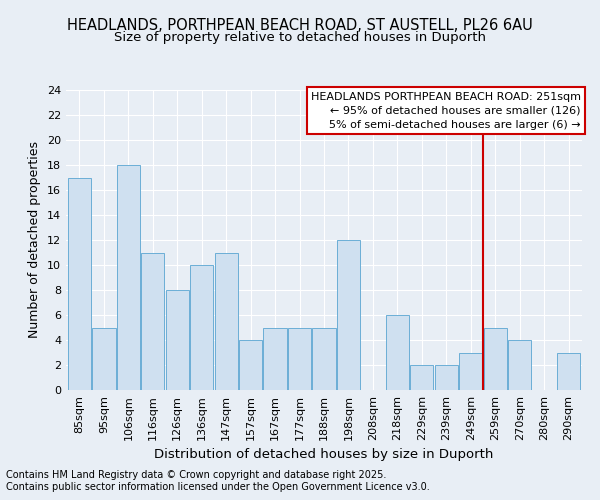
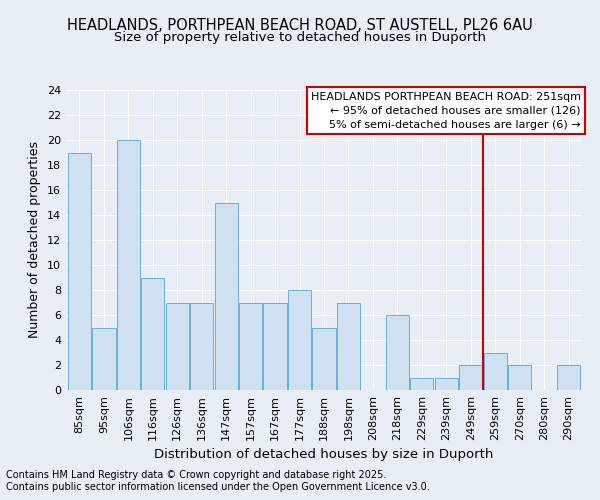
85sqm: 17 -> 19
106sqm: 18 -> 20
116sqm: 11 -> 9
126sqm: 8 -> 7
136sqm: 10 -> 7
147sqm: 11 -> 15
157sqm: 4 -> 7
167sqm: 5 -> 7
177sqm: 5 -> 8
198sqm: 12 -> 7
229sqm: 2 -> 1
239sqm: 2 -> 1
249sqm: 3 -> 2
259sqm: 5 -> 3
270sqm: 4 -> 2
290sqm: 3 -> 2
